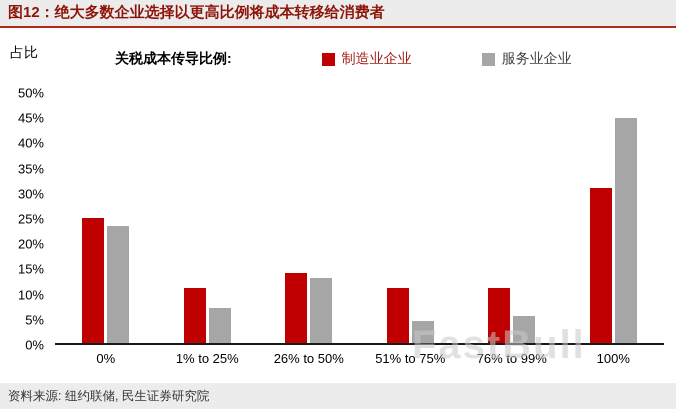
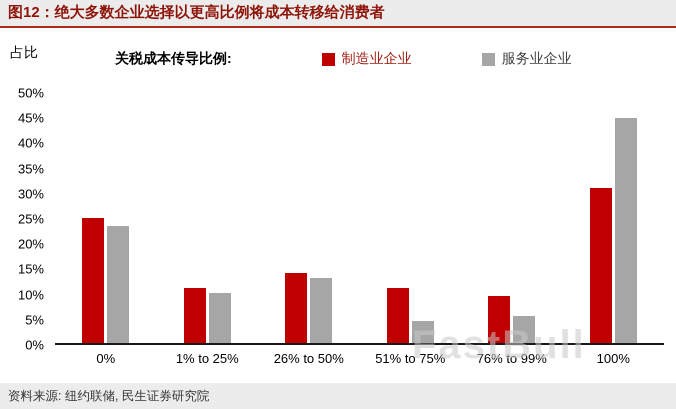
服务业企业/1% to 25%: 7% -> 10%
制造业企业/76% to 99%: 11% -> 10%
